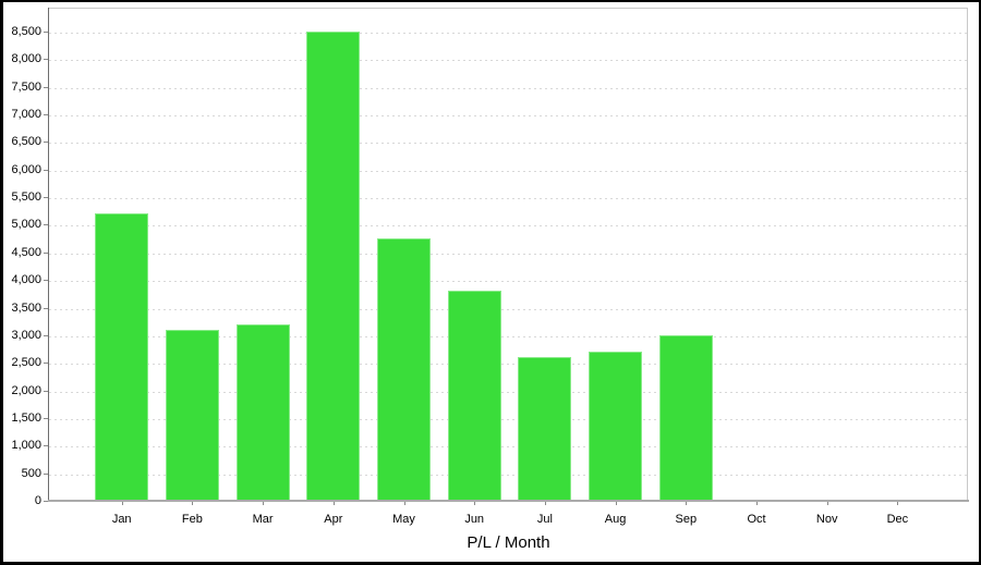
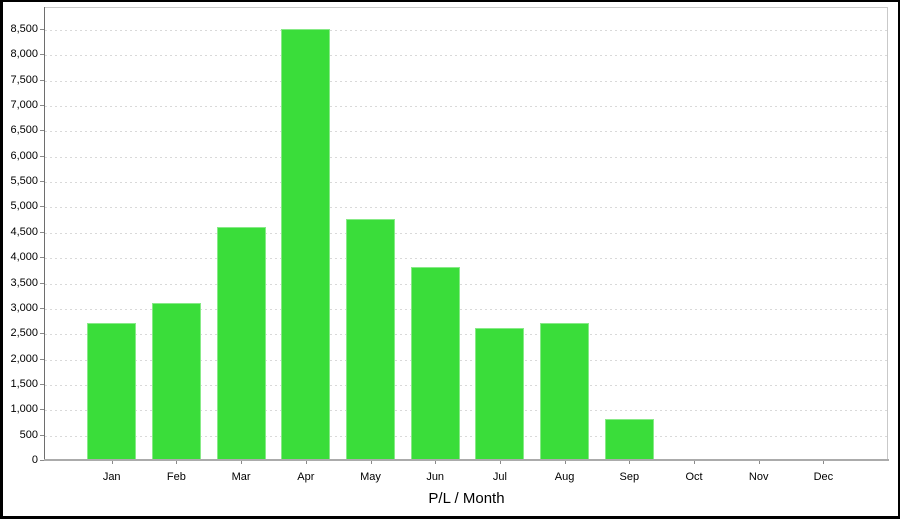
Jan: 5200 -> 2700
Mar: 3200 -> 4600
Sep: 3000 -> 800
